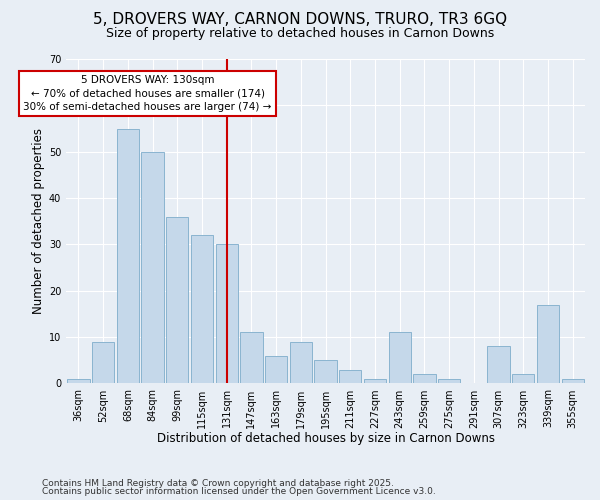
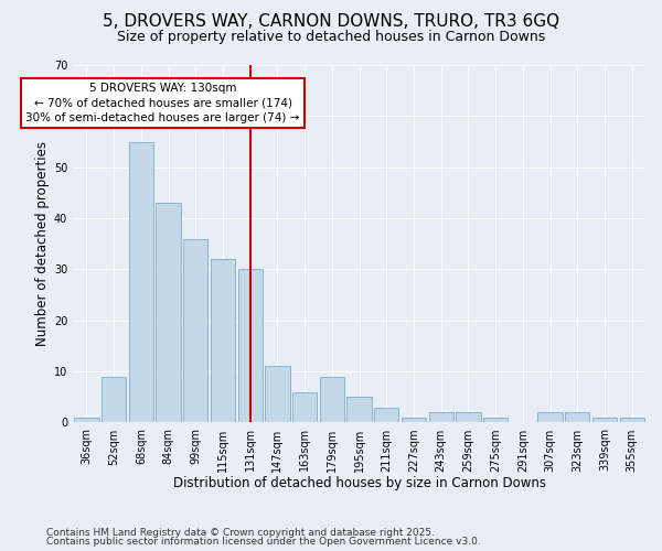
84sqm: 50 -> 43
243sqm: 11 -> 2
307sqm: 8 -> 2
339sqm: 17 -> 1
